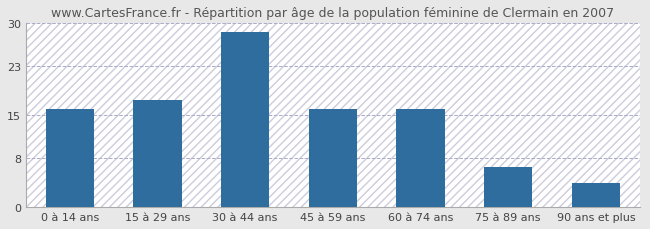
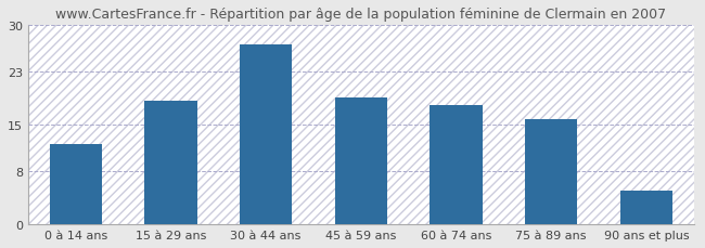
0 à 14 ans: 16.0 -> 12.0
15 à 29 ans: 17.5 -> 18.6
30 à 44 ans: 28.5 -> 27.0
45 à 59 ans: 16.0 -> 19.0
60 à 74 ans: 16.0 -> 18.0
75 à 89 ans: 6.5 -> 15.8
90 ans et plus: 4.0 -> 5.0
